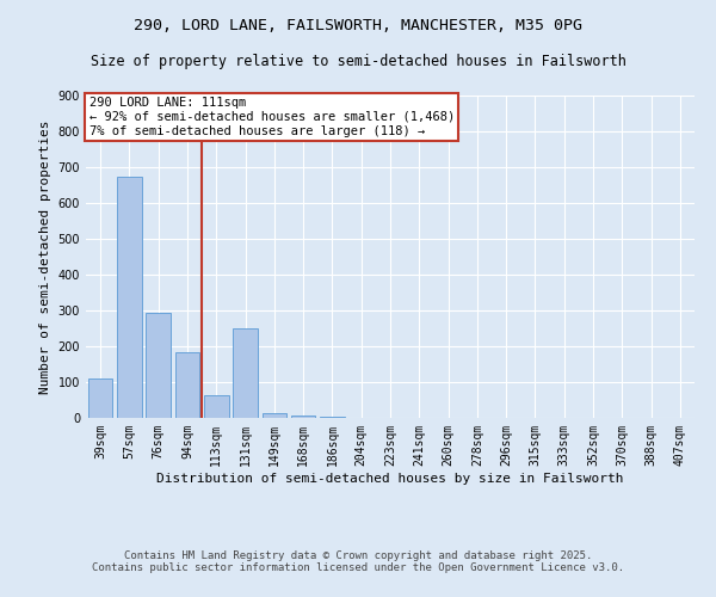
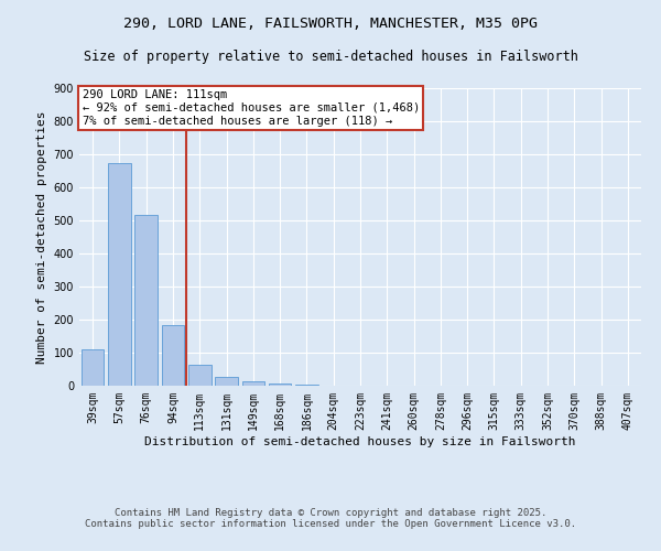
76sqm: 295 -> 517
131sqm: 250 -> 26
